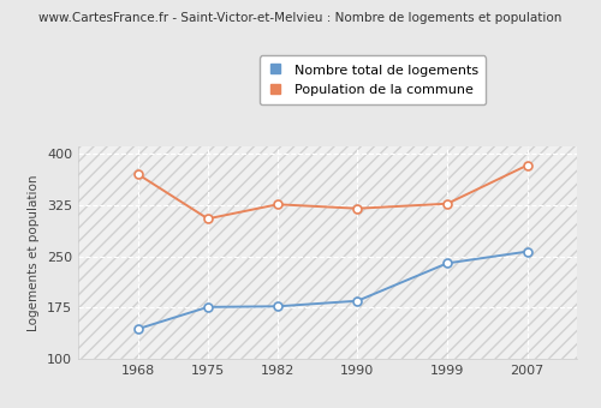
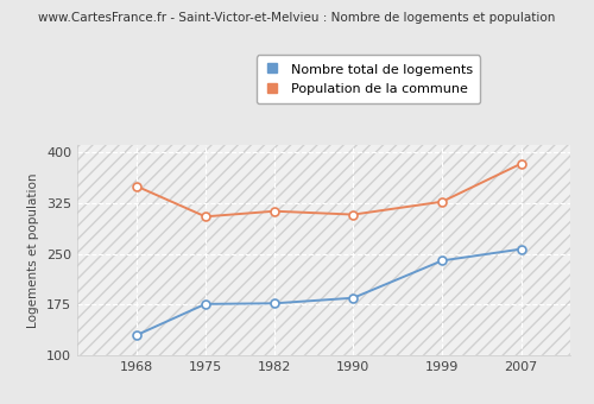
Nombre total de logements/1968: 144 -> 130
Population de la commune/1968: 370 -> 350
Population de la commune/1982: 326 -> 313
Population de la commune/1990: 320 -> 308
